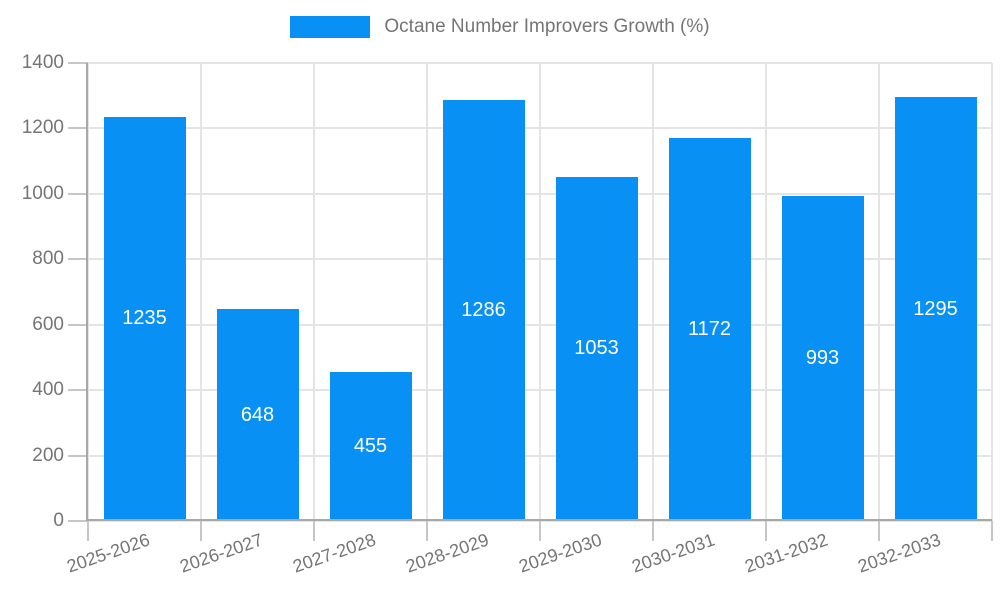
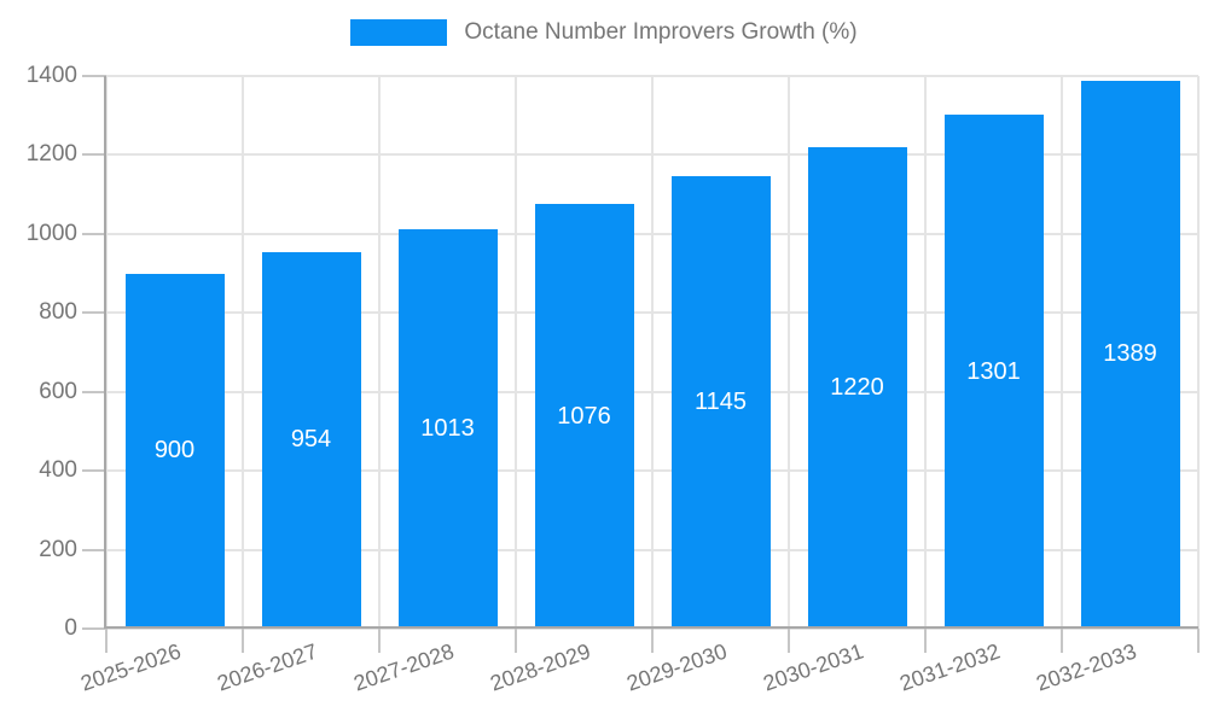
2025-2026: 1235 -> 900
2026-2027: 648 -> 954
2027-2028: 455 -> 1013
2028-2029: 1286 -> 1076
2029-2030: 1053 -> 1145
2030-2031: 1172 -> 1220
2031-2032: 993 -> 1301
2032-2033: 1295 -> 1389
